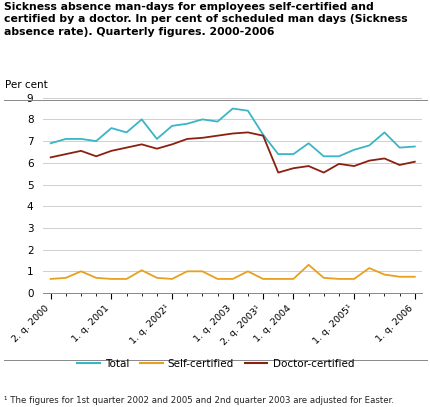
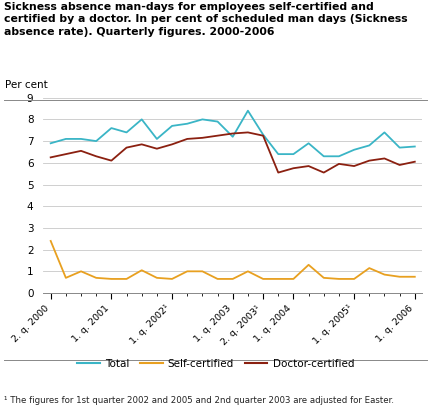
Self-certified/2. q. 2000: 0.65 -> 2.40
Doctor-certified/1. q. 2001: 6.55 -> 6.10
Total/1. q. 2003: 8.50 -> 7.20
